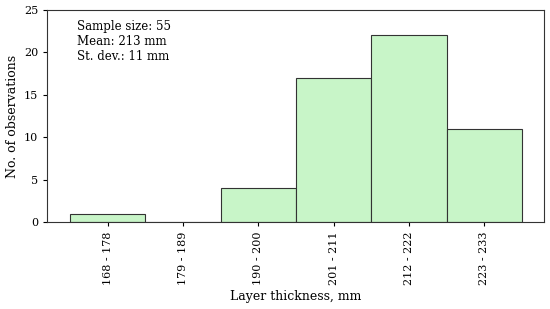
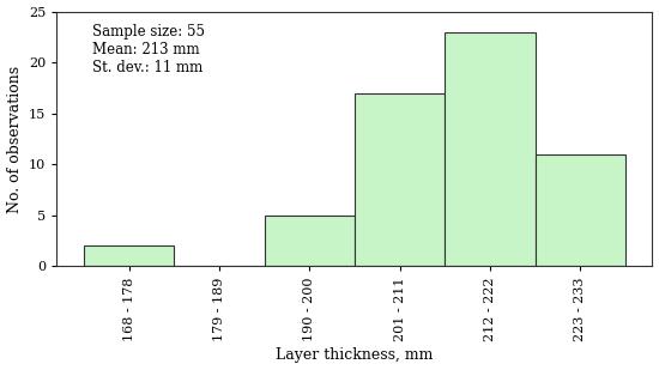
168 - 178: 1 -> 2
190 - 200: 4 -> 5
212 - 222: 22 -> 23
